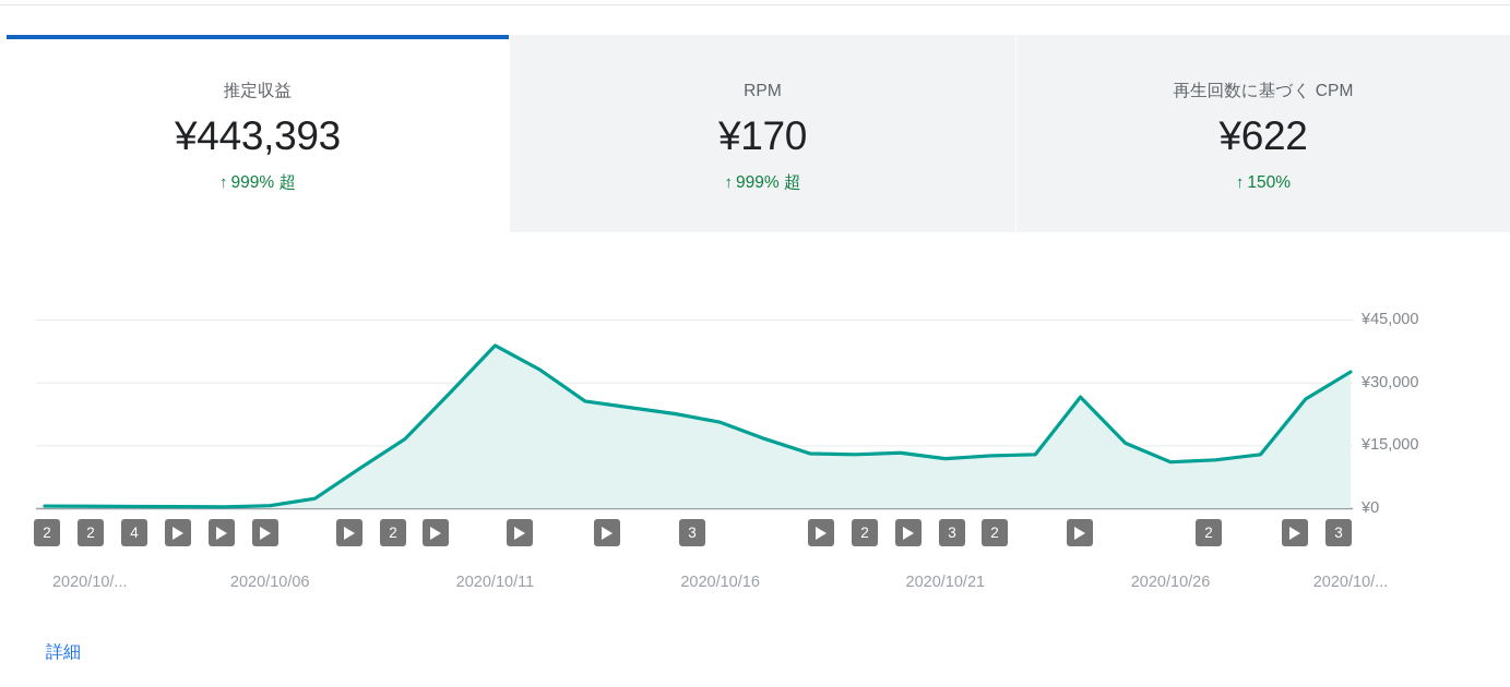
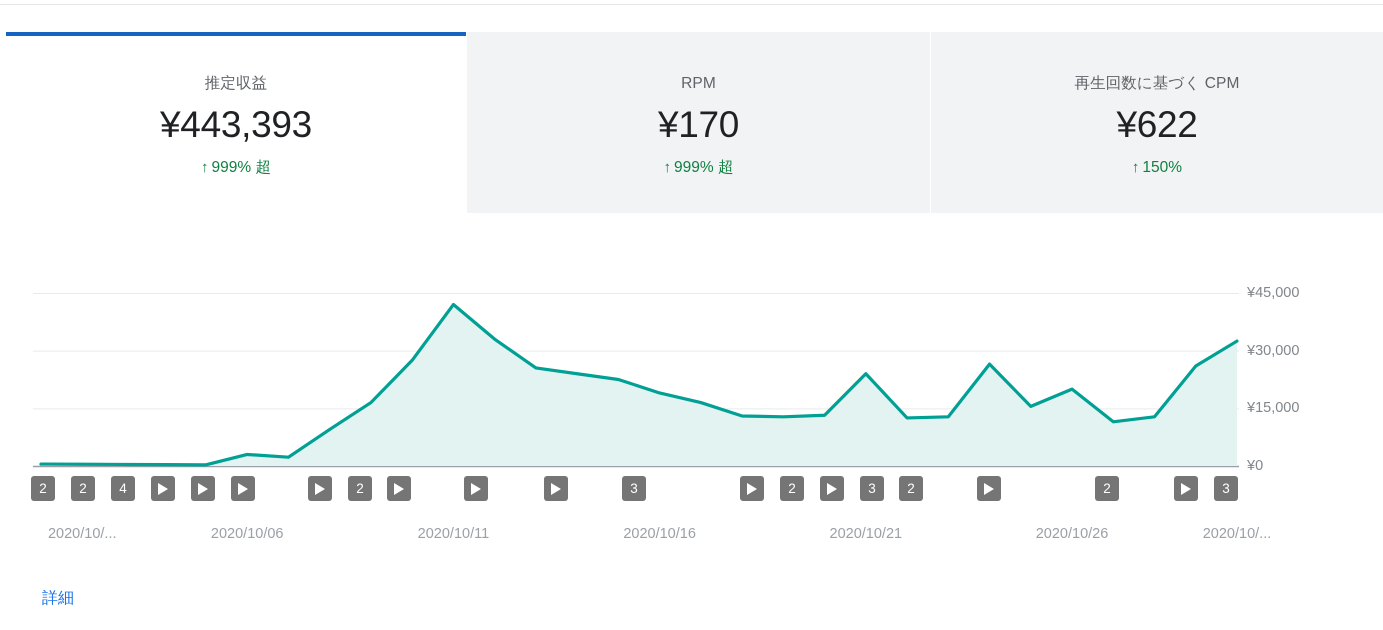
2020/10/06: ¥1000 -> ¥3000
2020/10/11: ¥39000 -> ¥42000
2020/10/16: ¥20000 -> ¥19000
2020/10/21: ¥12000 -> ¥24000
2020/10/26: ¥11000 -> ¥20000
